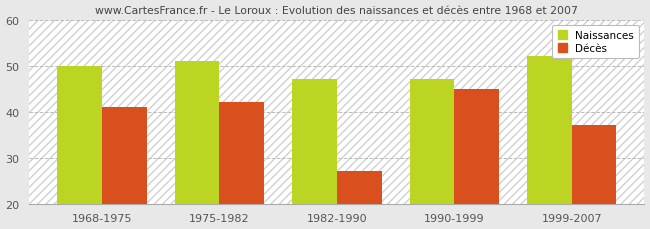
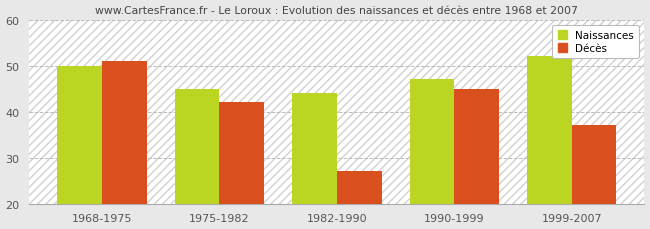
Décès/1968-1975: 41 -> 51
Naissances/1975-1982: 51 -> 45
Naissances/1982-1990: 47 -> 44
